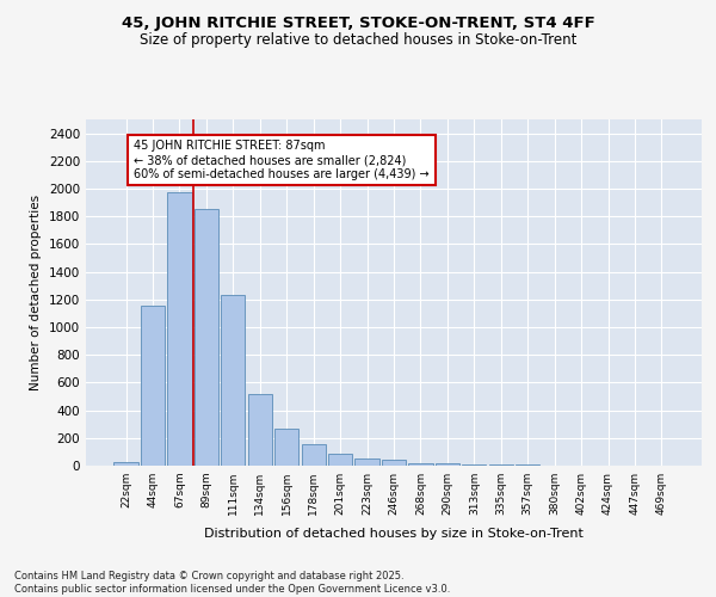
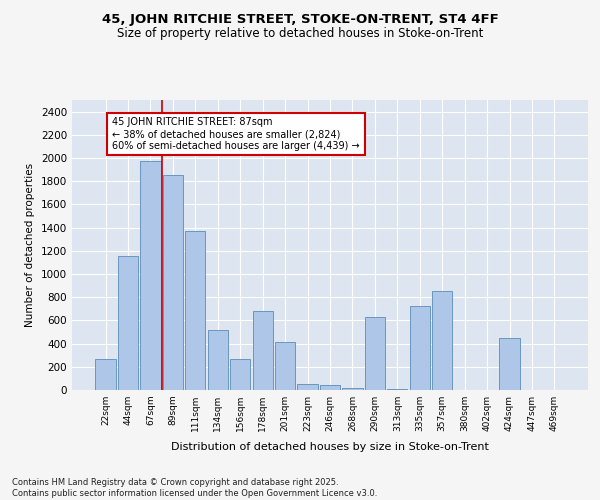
22sqm: 20 -> 270
111sqm: 1230 -> 1370
178sqm: 160 -> 680
201sqm: 90 -> 410
290sqm: 20 -> 630
335sqm: 0 -> 720
357sqm: 0 -> 850
424sqm: 0 -> 450
